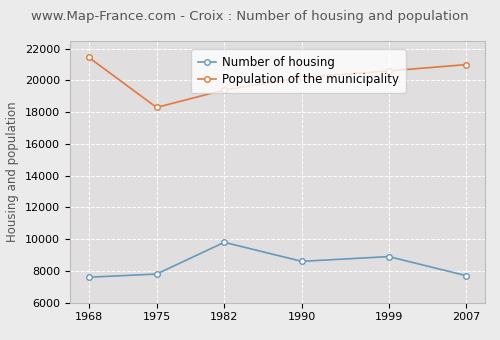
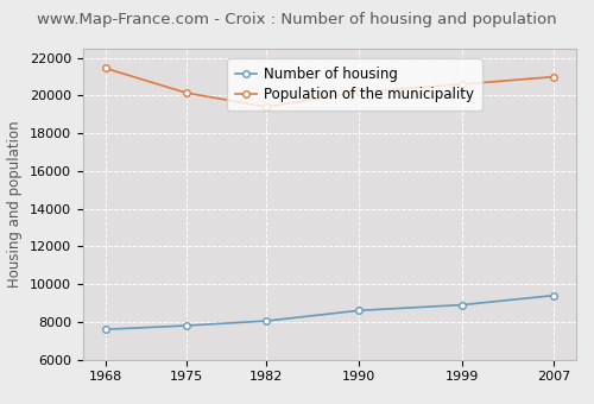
Population of the municipality/1975: 18300 -> 20200
Number of housing/1982: 9800 -> 8000
Number of housing/2007: 7700 -> 9400
